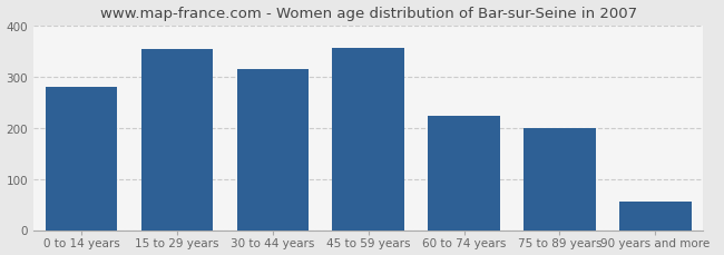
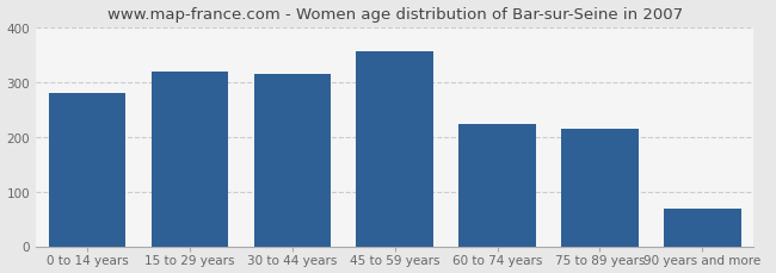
15 to 29 years: 355 -> 320
75 to 89 years: 200 -> 214
90 years and more: 55 -> 68
